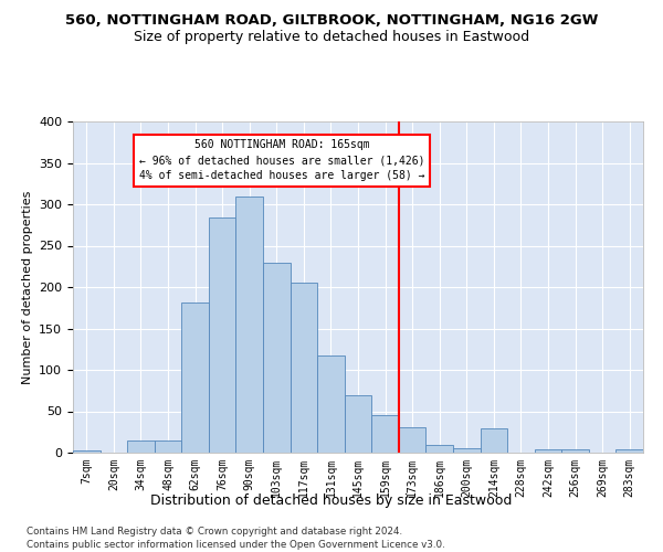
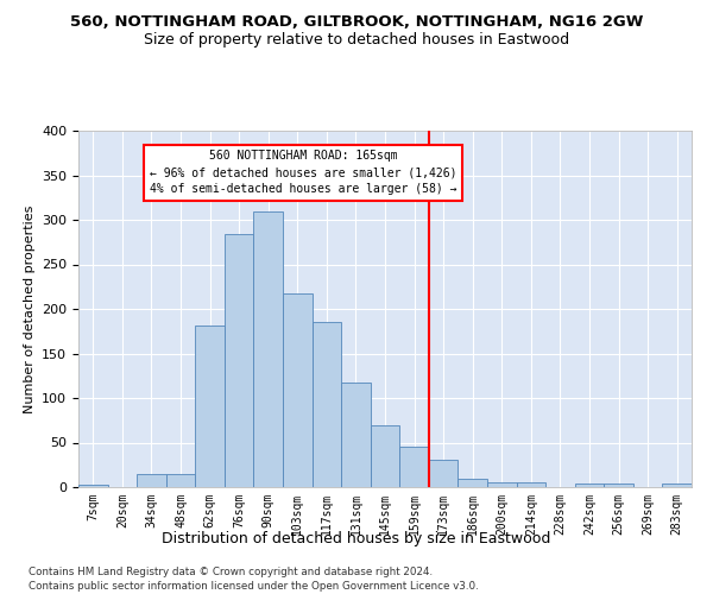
103sqm: 230 -> 217
117sqm: 206 -> 185
214sqm: 30 -> 5
